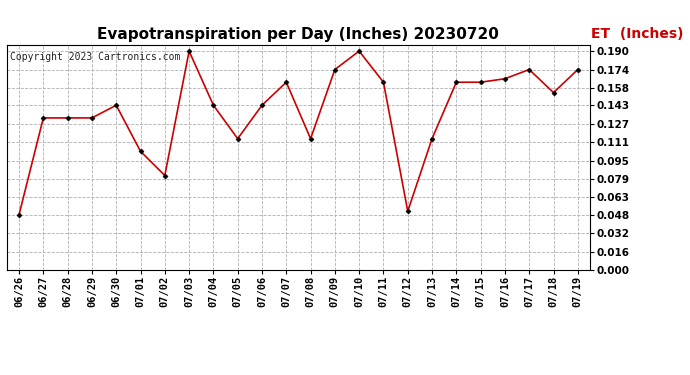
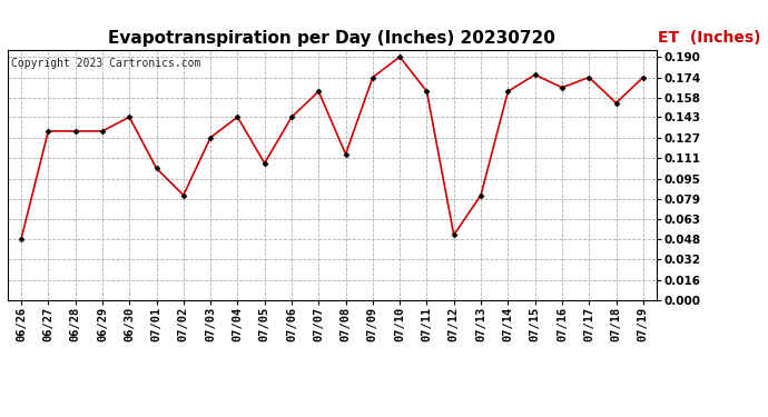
07/03: 0.190 -> 0.127
07/05: 0.114 -> 0.107
07/13: 0.114 -> 0.082
07/15: 0.163 -> 0.176
